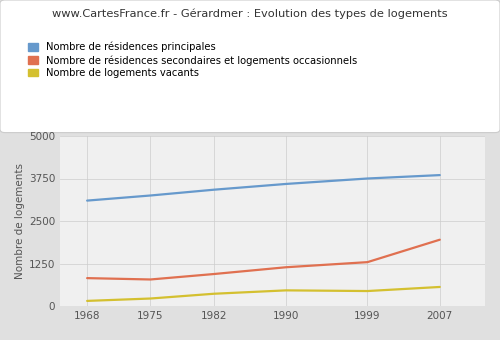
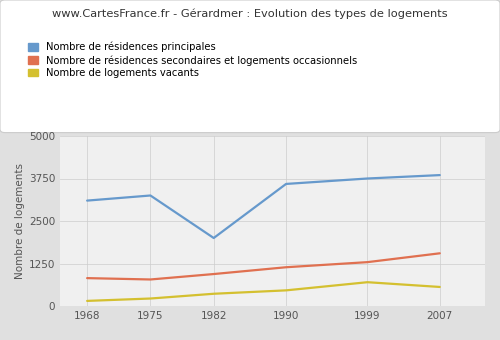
Nombre de résidences principales/1982: 3420 -> 2000
Nombre de logements vacants/1999: 440 -> 700
Nombre de résidences secondaires et logements occasionnels/2007: 1950 -> 1550
